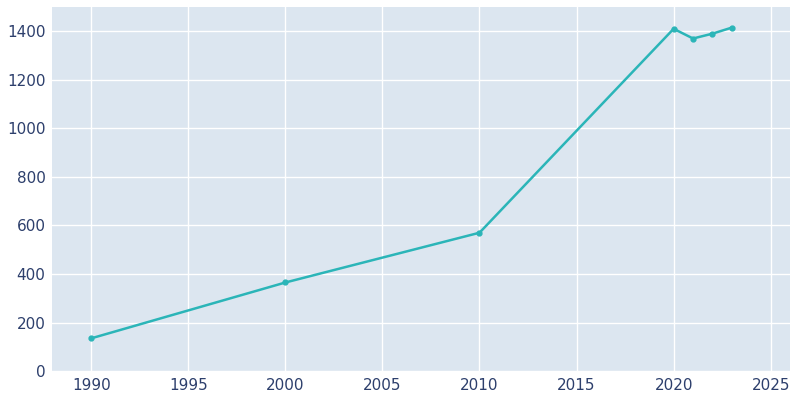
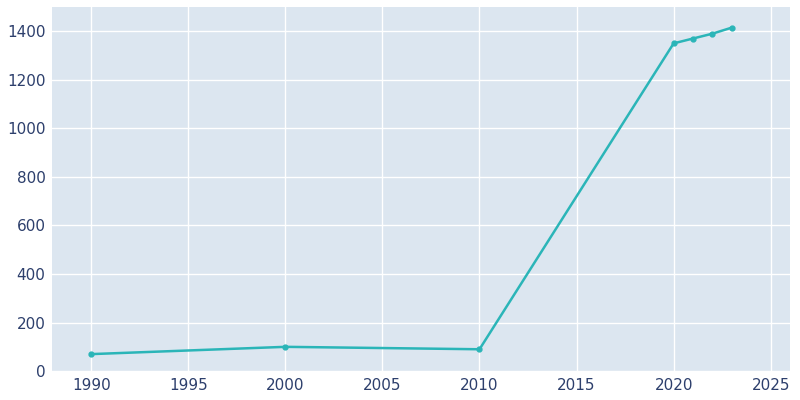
1990: 135 -> 70
2000: 365 -> 100
2010: 570 -> 90
2020: 1410 -> 1350
